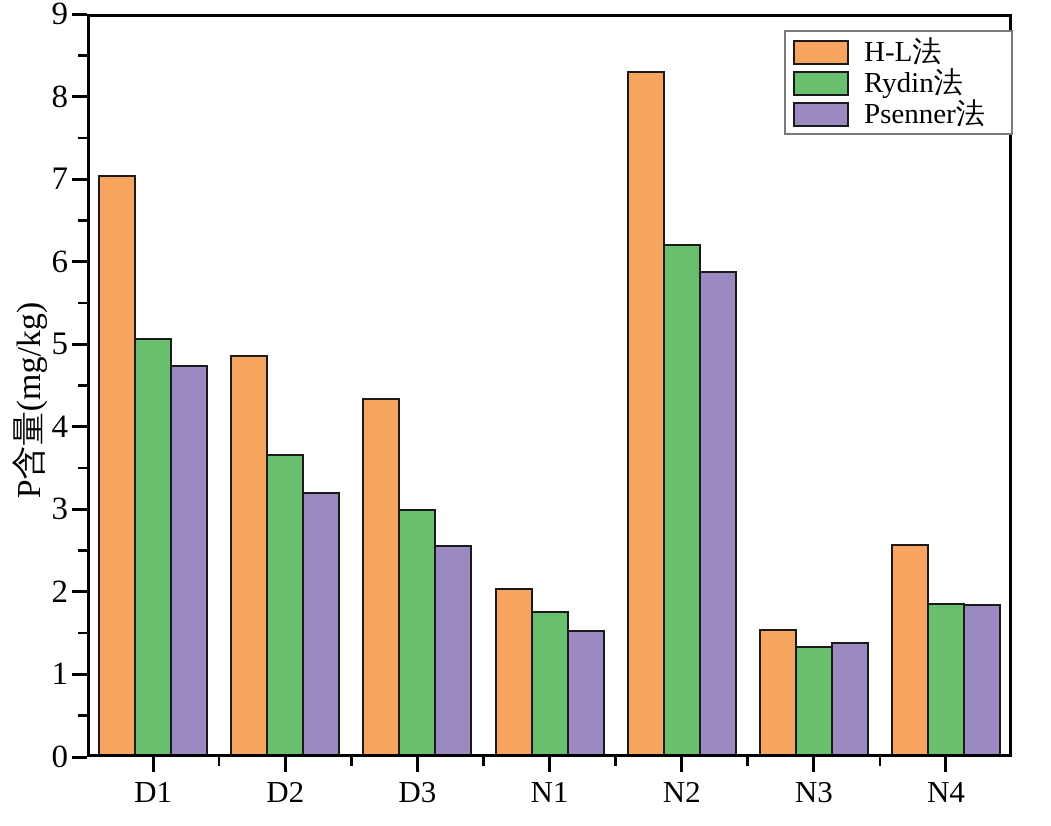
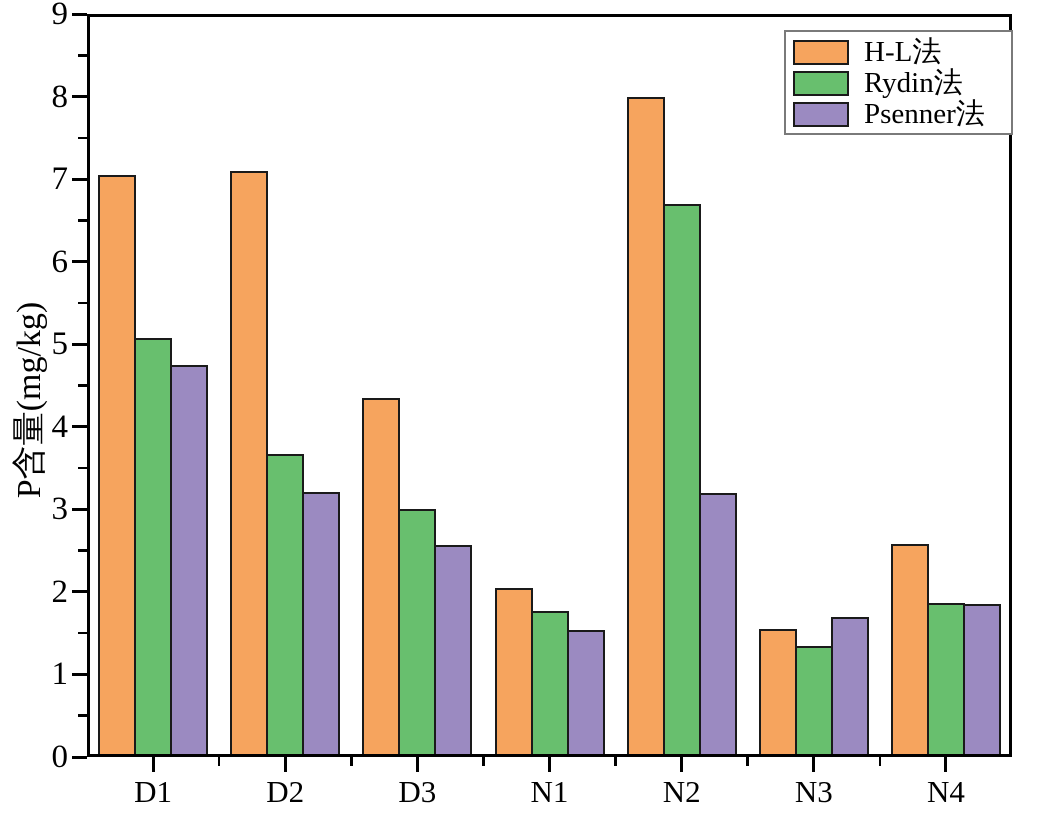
H-L法/D2: 4.9 -> 7.1
H-L法/N2: 8.3 -> 8.0
Rydin法/N2: 6.2 -> 6.7
Psenner法/N2: 5.9 -> 3.2
Psenner法/N3: 1.4 -> 1.7
